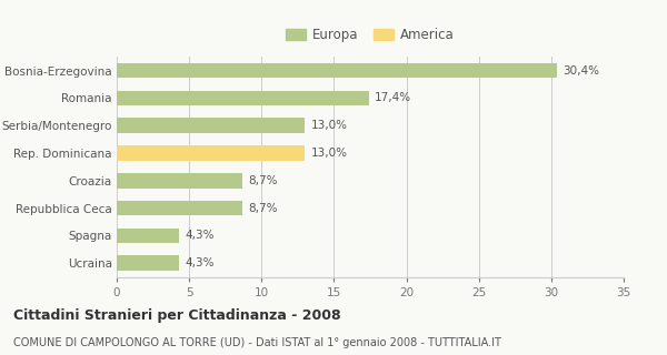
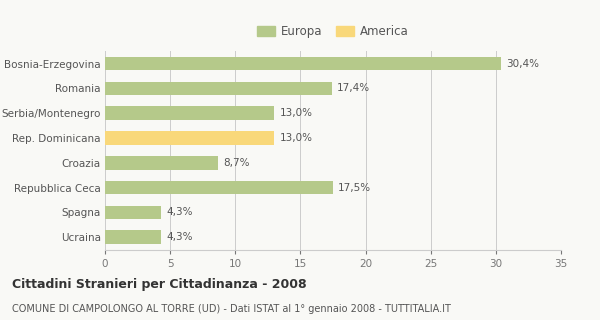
Repubblica Ceca: 8,7% -> 17,5%
